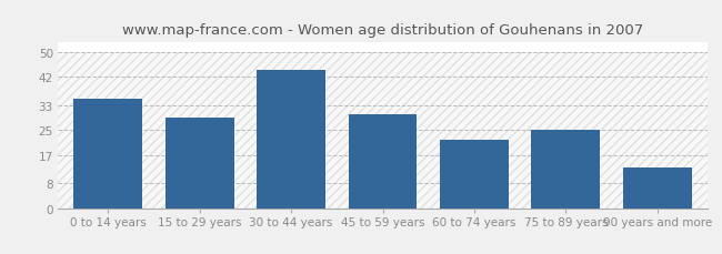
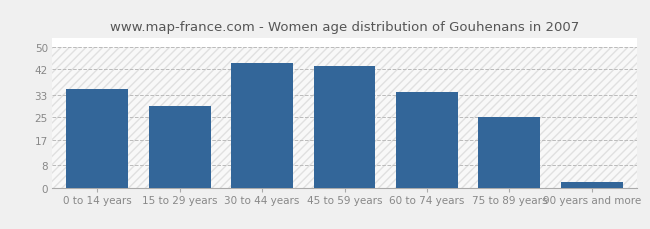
45 to 59 years: 30 -> 43
60 to 74 years: 22 -> 34
90 years and more: 13 -> 2
